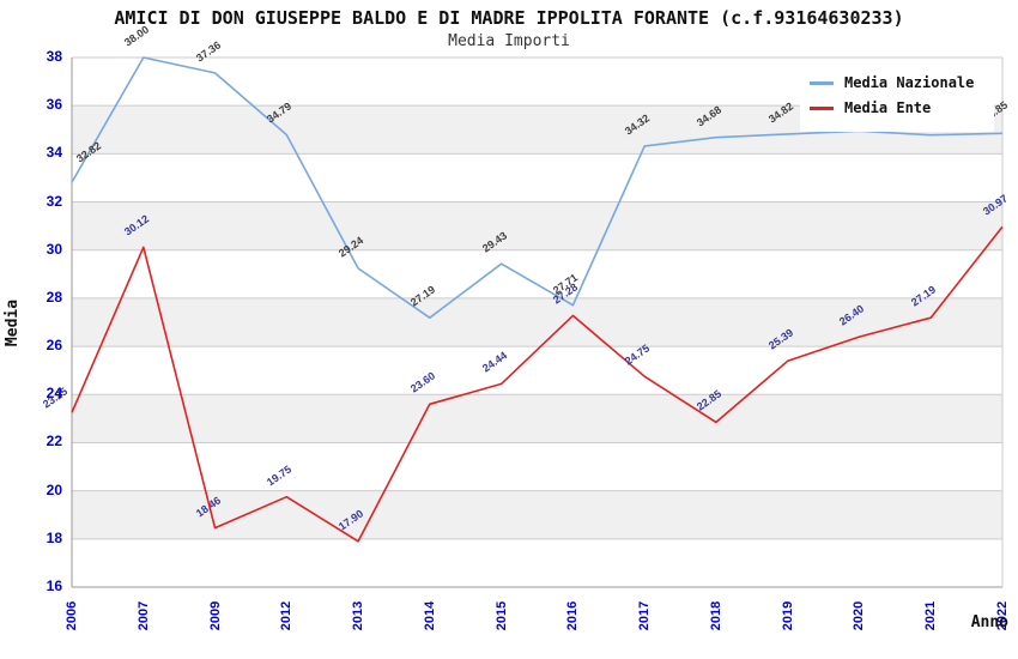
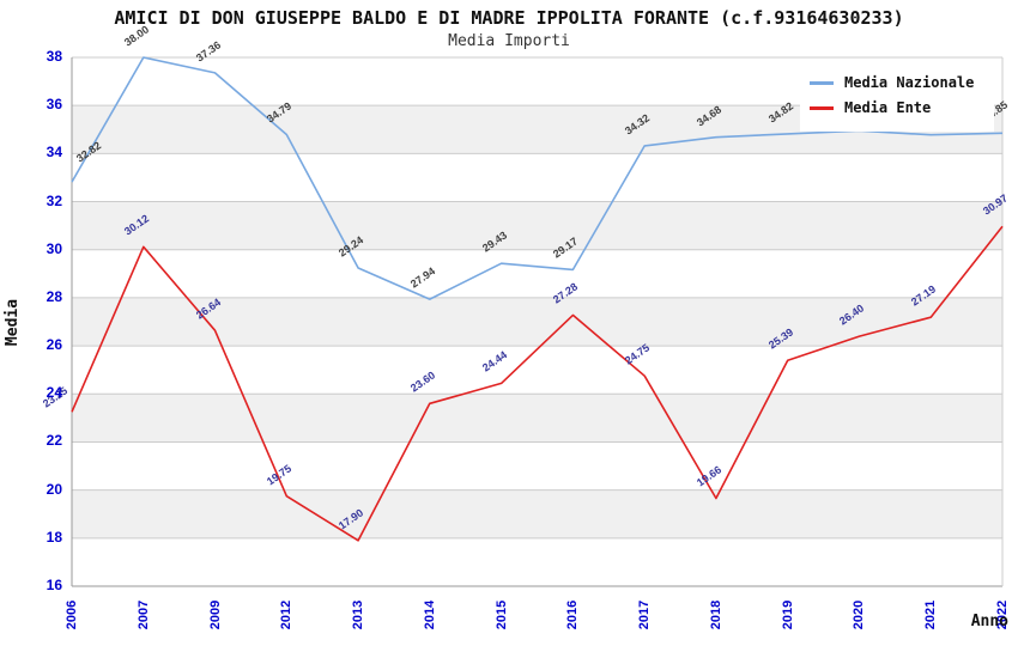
Media Ente/2009: 18.46 -> 26.64
Media Nazionale/2014: 27.19 -> 27.94
Media Nazionale/2016: 27.71 -> 29.17
Media Ente/2018: 22.85 -> 19.66
